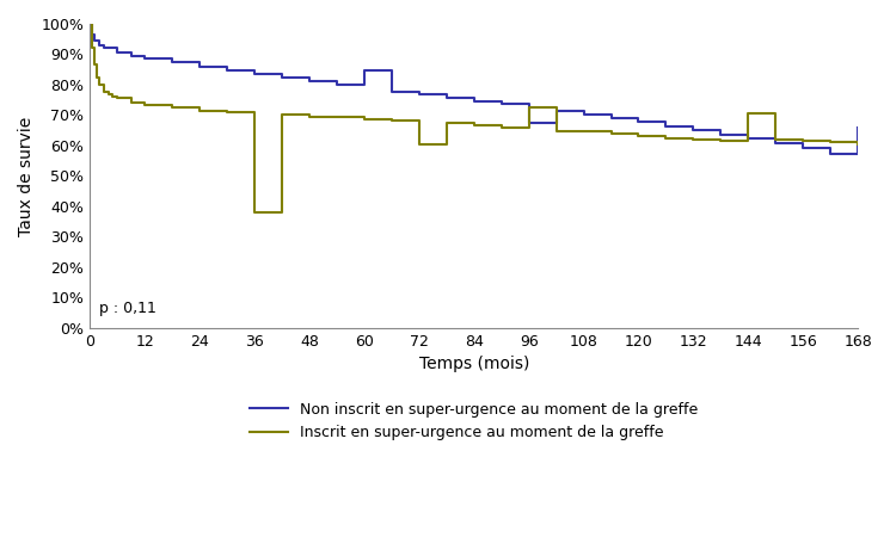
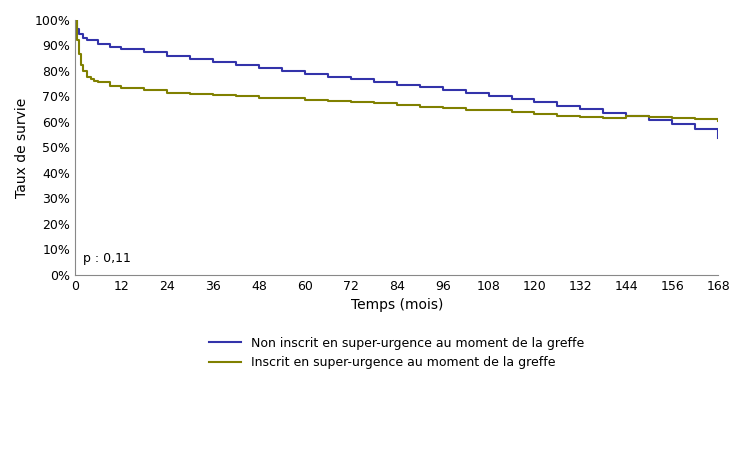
Inscrit en super-urgence au moment de la greffe/36: 38.0% -> 70.5%
Non inscrit en super-urgence au moment de la greffe/60: 84.5% -> 78.9%
Inscrit en super-urgence au moment de la greffe/72: 60.5% -> 67.9%
Non inscrit en super-urgence au moment de la greffe/96: 67.5% -> 72.4%
Inscrit en super-urgence au moment de la greffe/96: 72.5% -> 65.5%
Inscrit en super-urgence au moment de la greffe/144: 70.5% -> 62.2%
Non inscrit en super-urgence au moment de la greffe/168: 66.0% -> 53.5%
